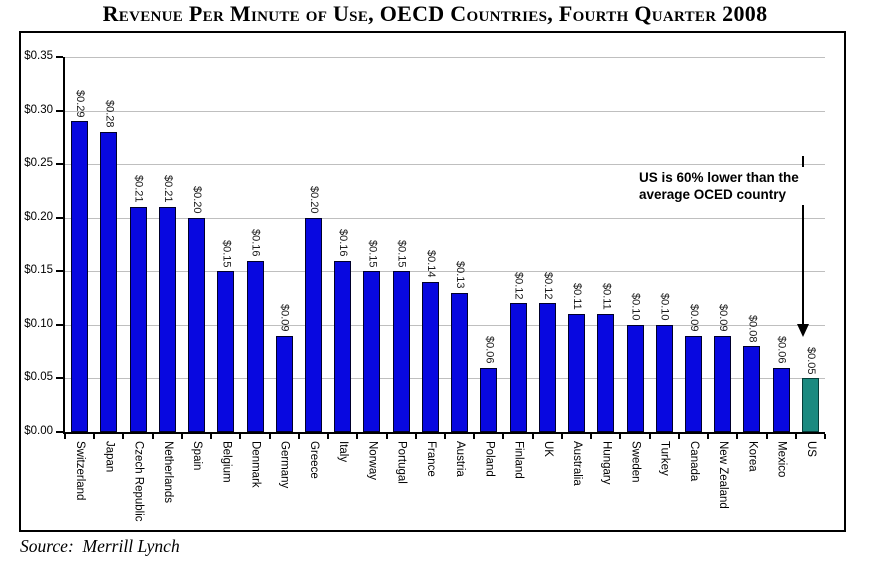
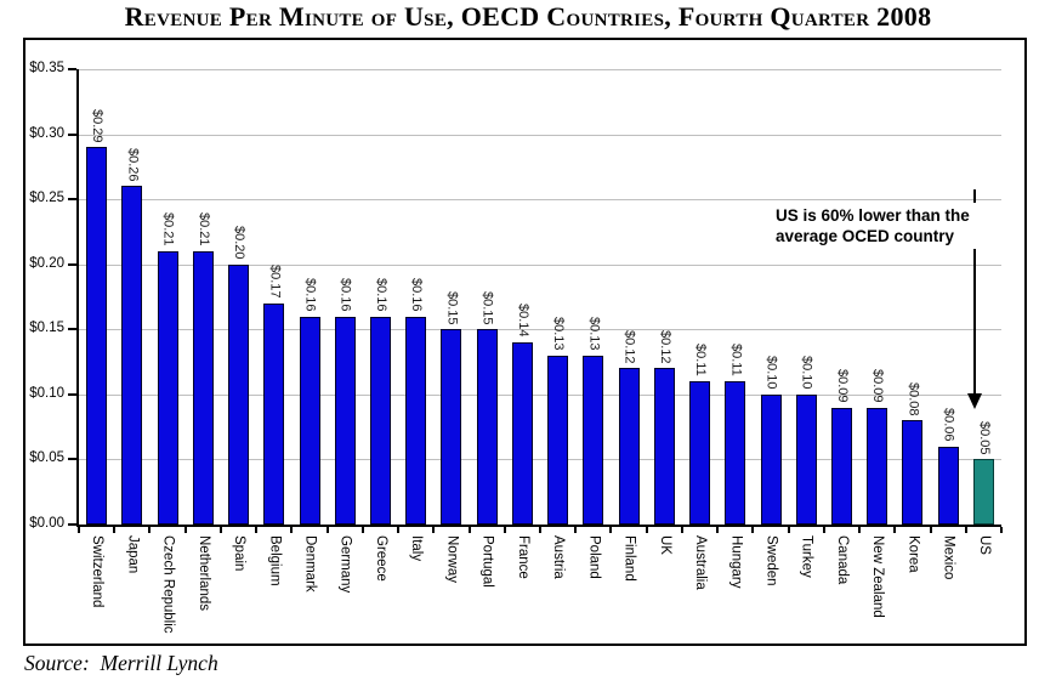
Japan: $0.28 -> $0.26
Belgium: $0.15 -> $0.17
Germany: $0.09 -> $0.16
Greece: $0.20 -> $0.16
Poland: $0.06 -> $0.13
